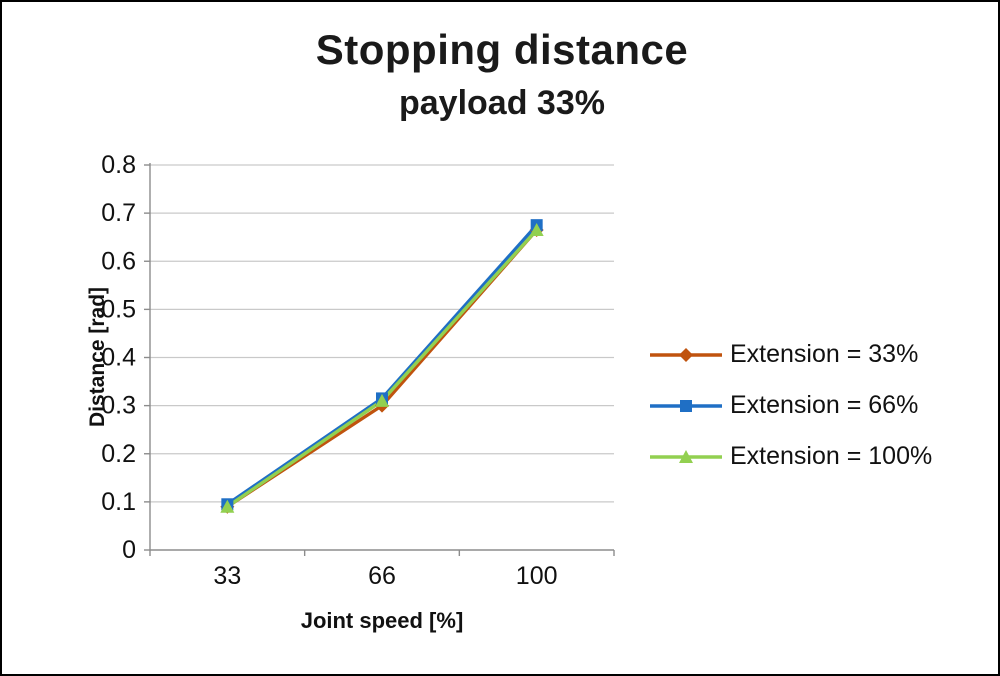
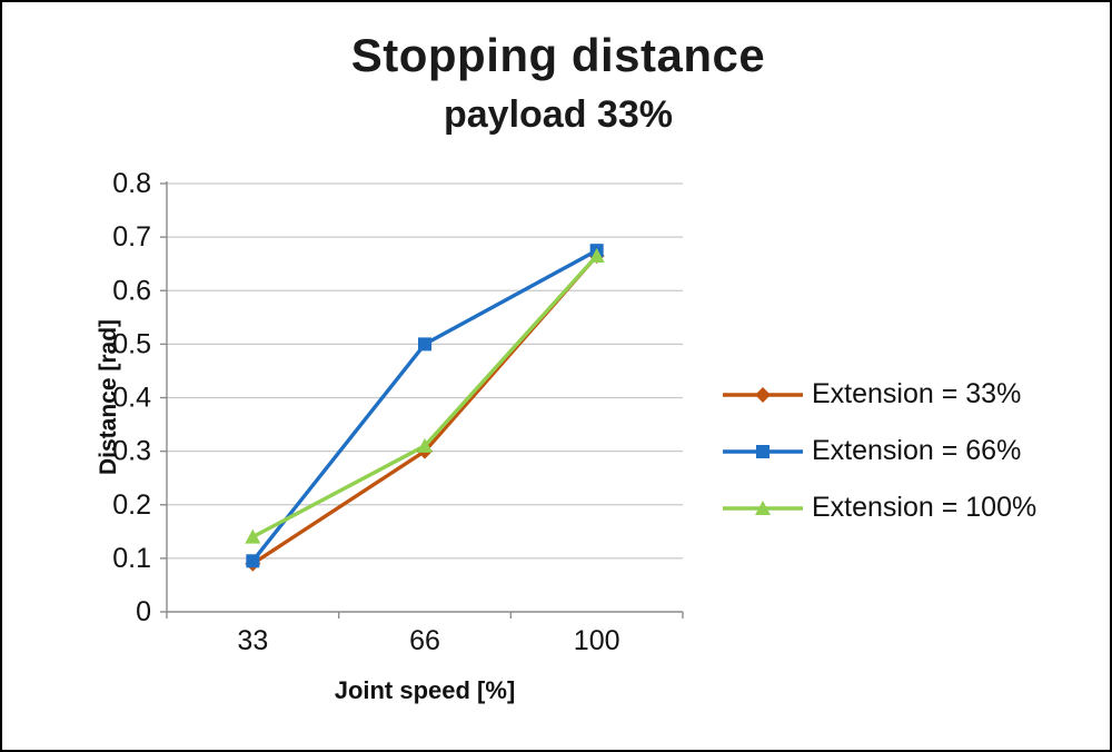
Extension = 100%/33: 0.09 -> 0.14
Extension = 66%/66: 0.32 -> 0.50
